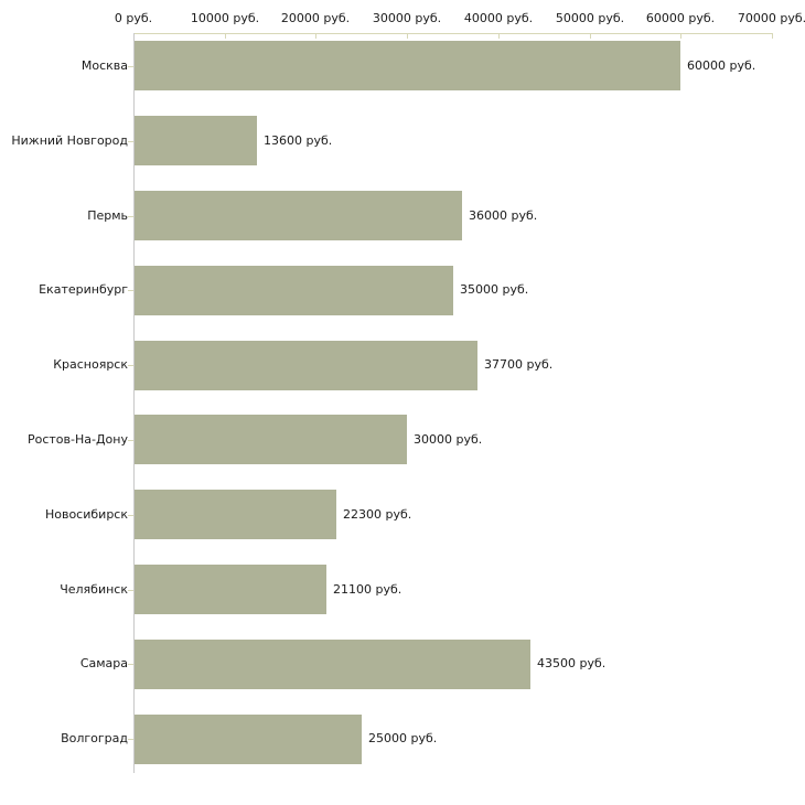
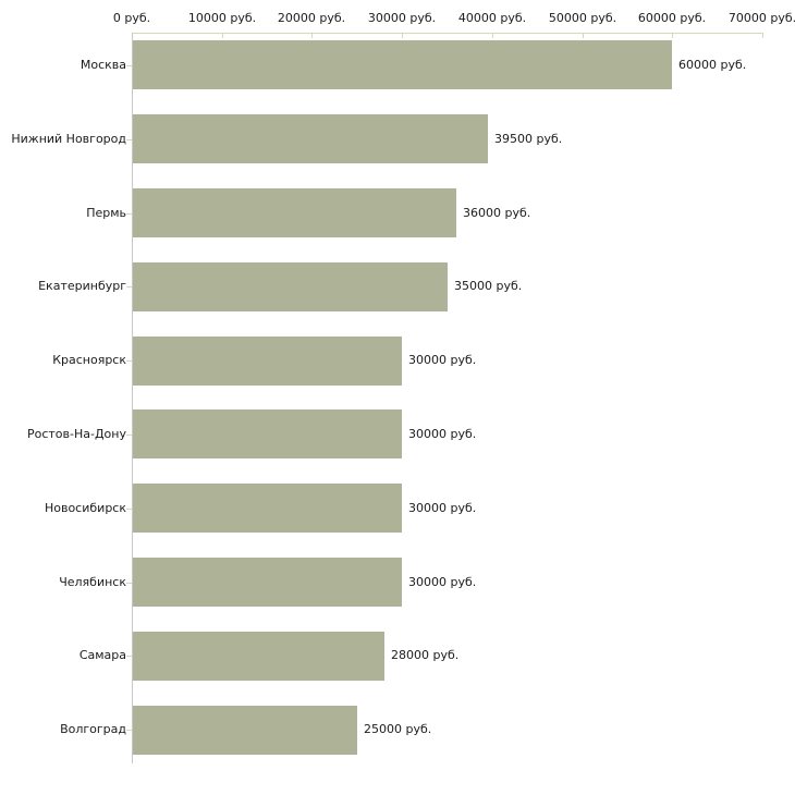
Нижний Новгород: 13600 -> 39500
Красноярск: 37700 -> 30000
Новосибирск: 22300 -> 30000
Челябинск: 21100 -> 30000
Самара: 43500 -> 28000
